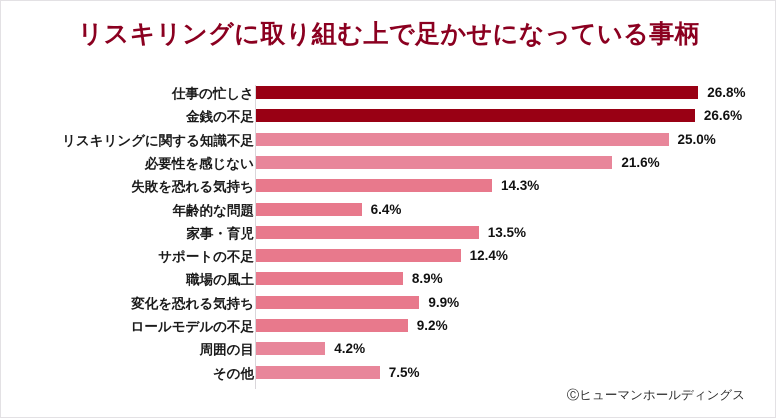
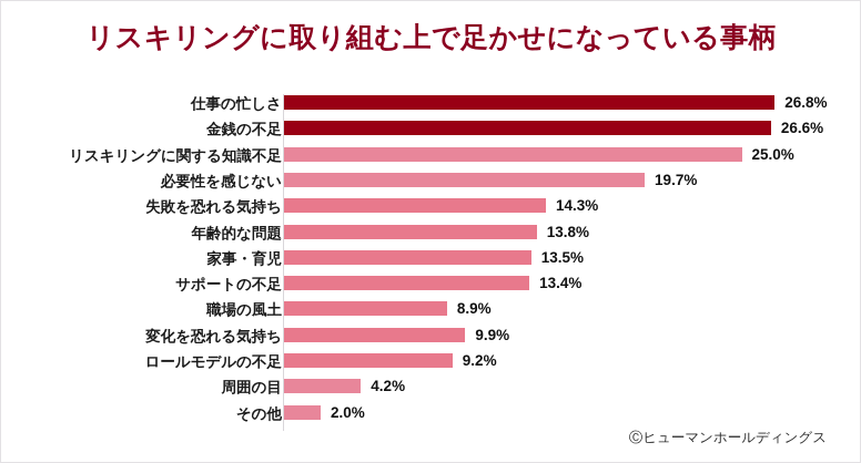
必要性を感じない: 21.6% -> 19.7%
年齢的な問題: 6.4% -> 13.8%
サポートの不足: 12.4% -> 13.4%
その他: 7.5% -> 2.0%
